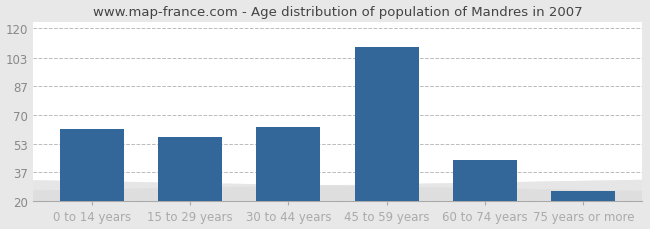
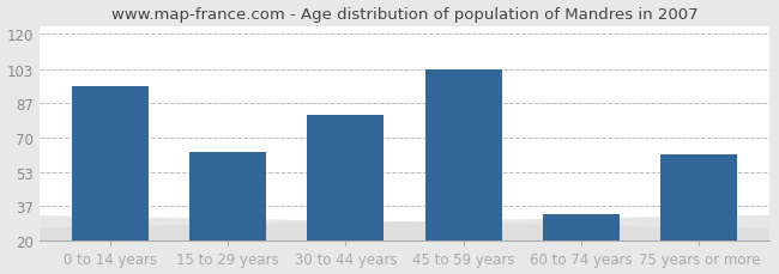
0 to 14 years: 62 -> 95
15 to 29 years: 57 -> 63
30 to 44 years: 63 -> 81
45 to 59 years: 109 -> 103
60 to 74 years: 44 -> 33
75 years or more: 26 -> 62
